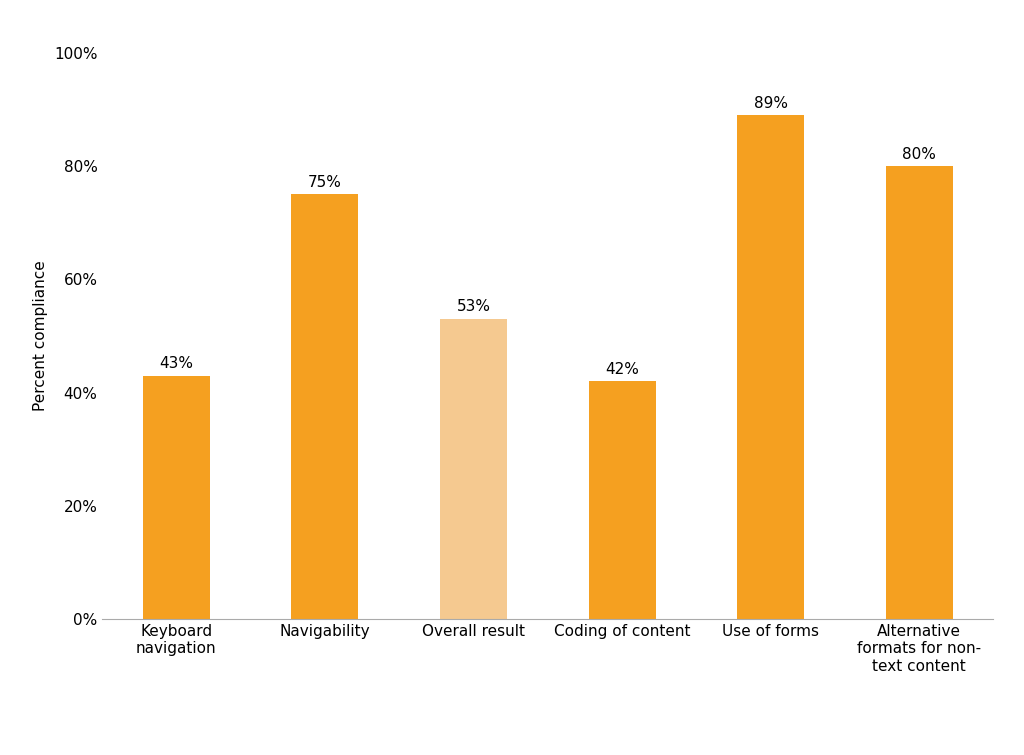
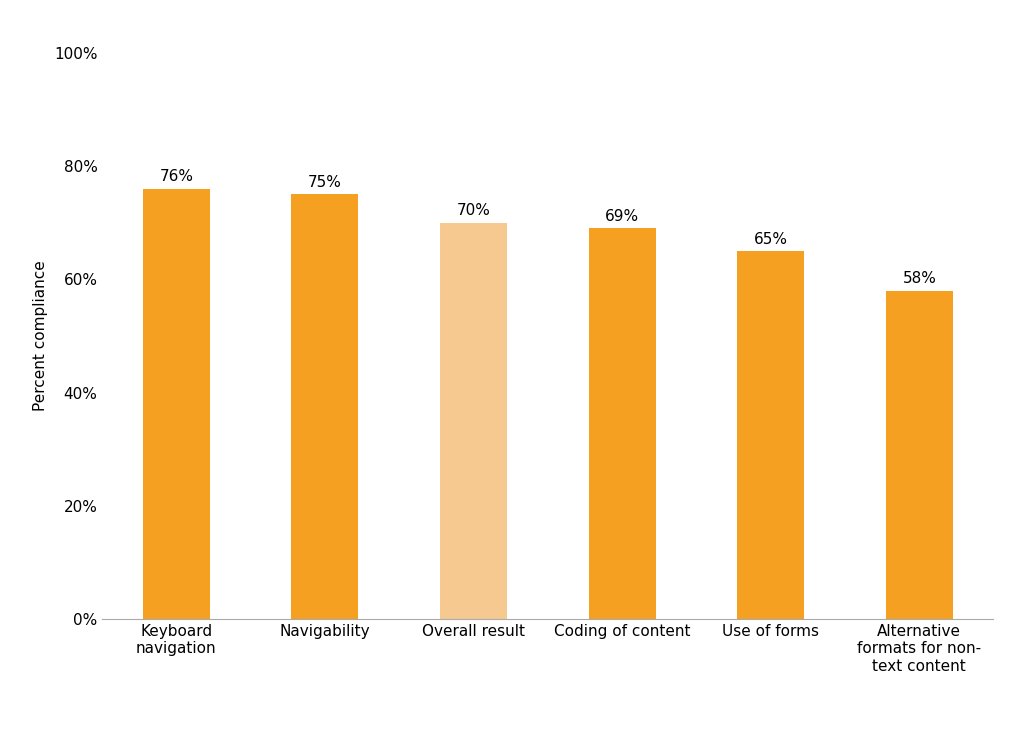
Keyboard navigation: 43% -> 76%
Overall result: 53% -> 70%
Coding of content: 42% -> 69%
Use of forms: 89% -> 65%
Alternative formats for non- text content: 80% -> 58%
